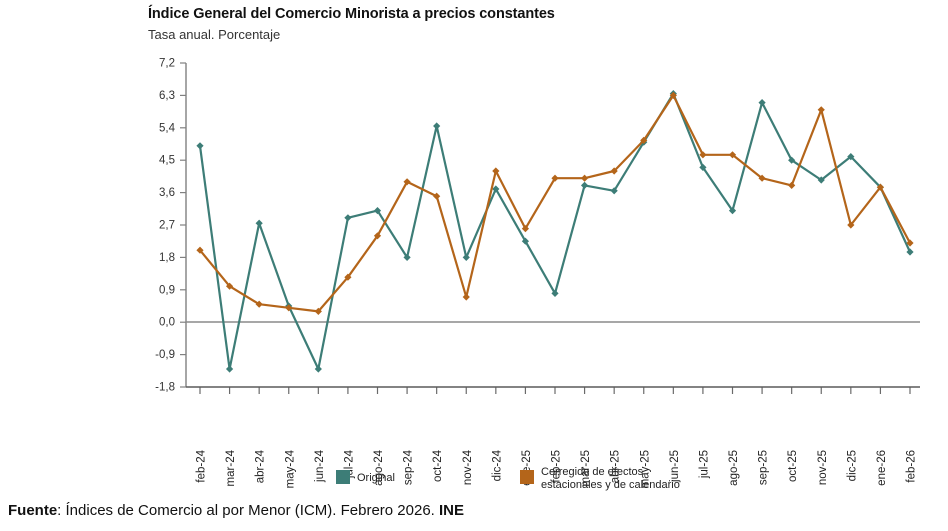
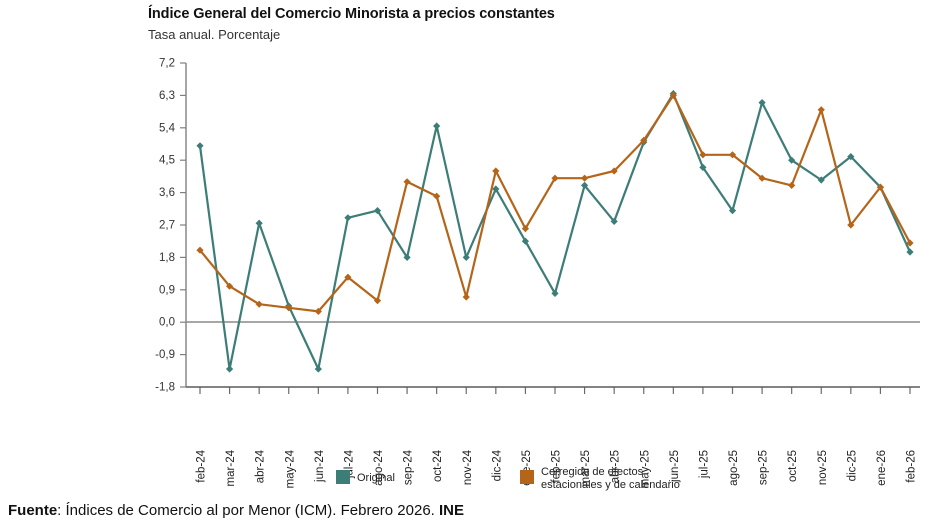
Corregido de efectos estacionales y de calendario/ago-24: 2,4 -> 0,6
Original/abr-25: 3,6 -> 2,8
